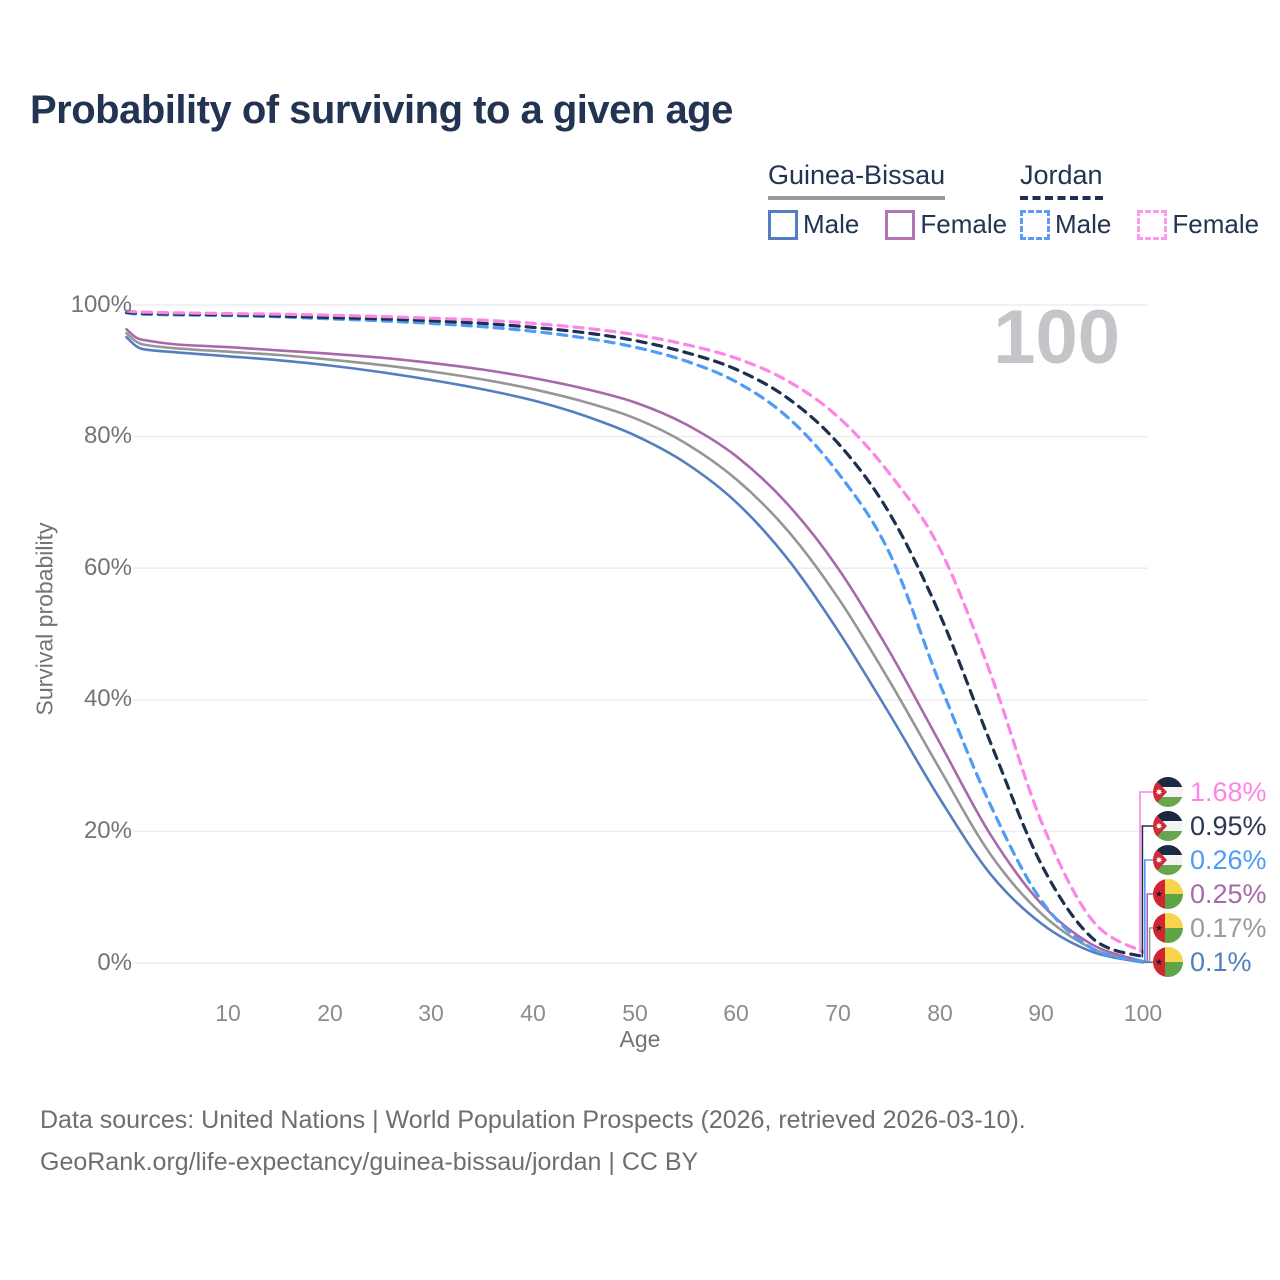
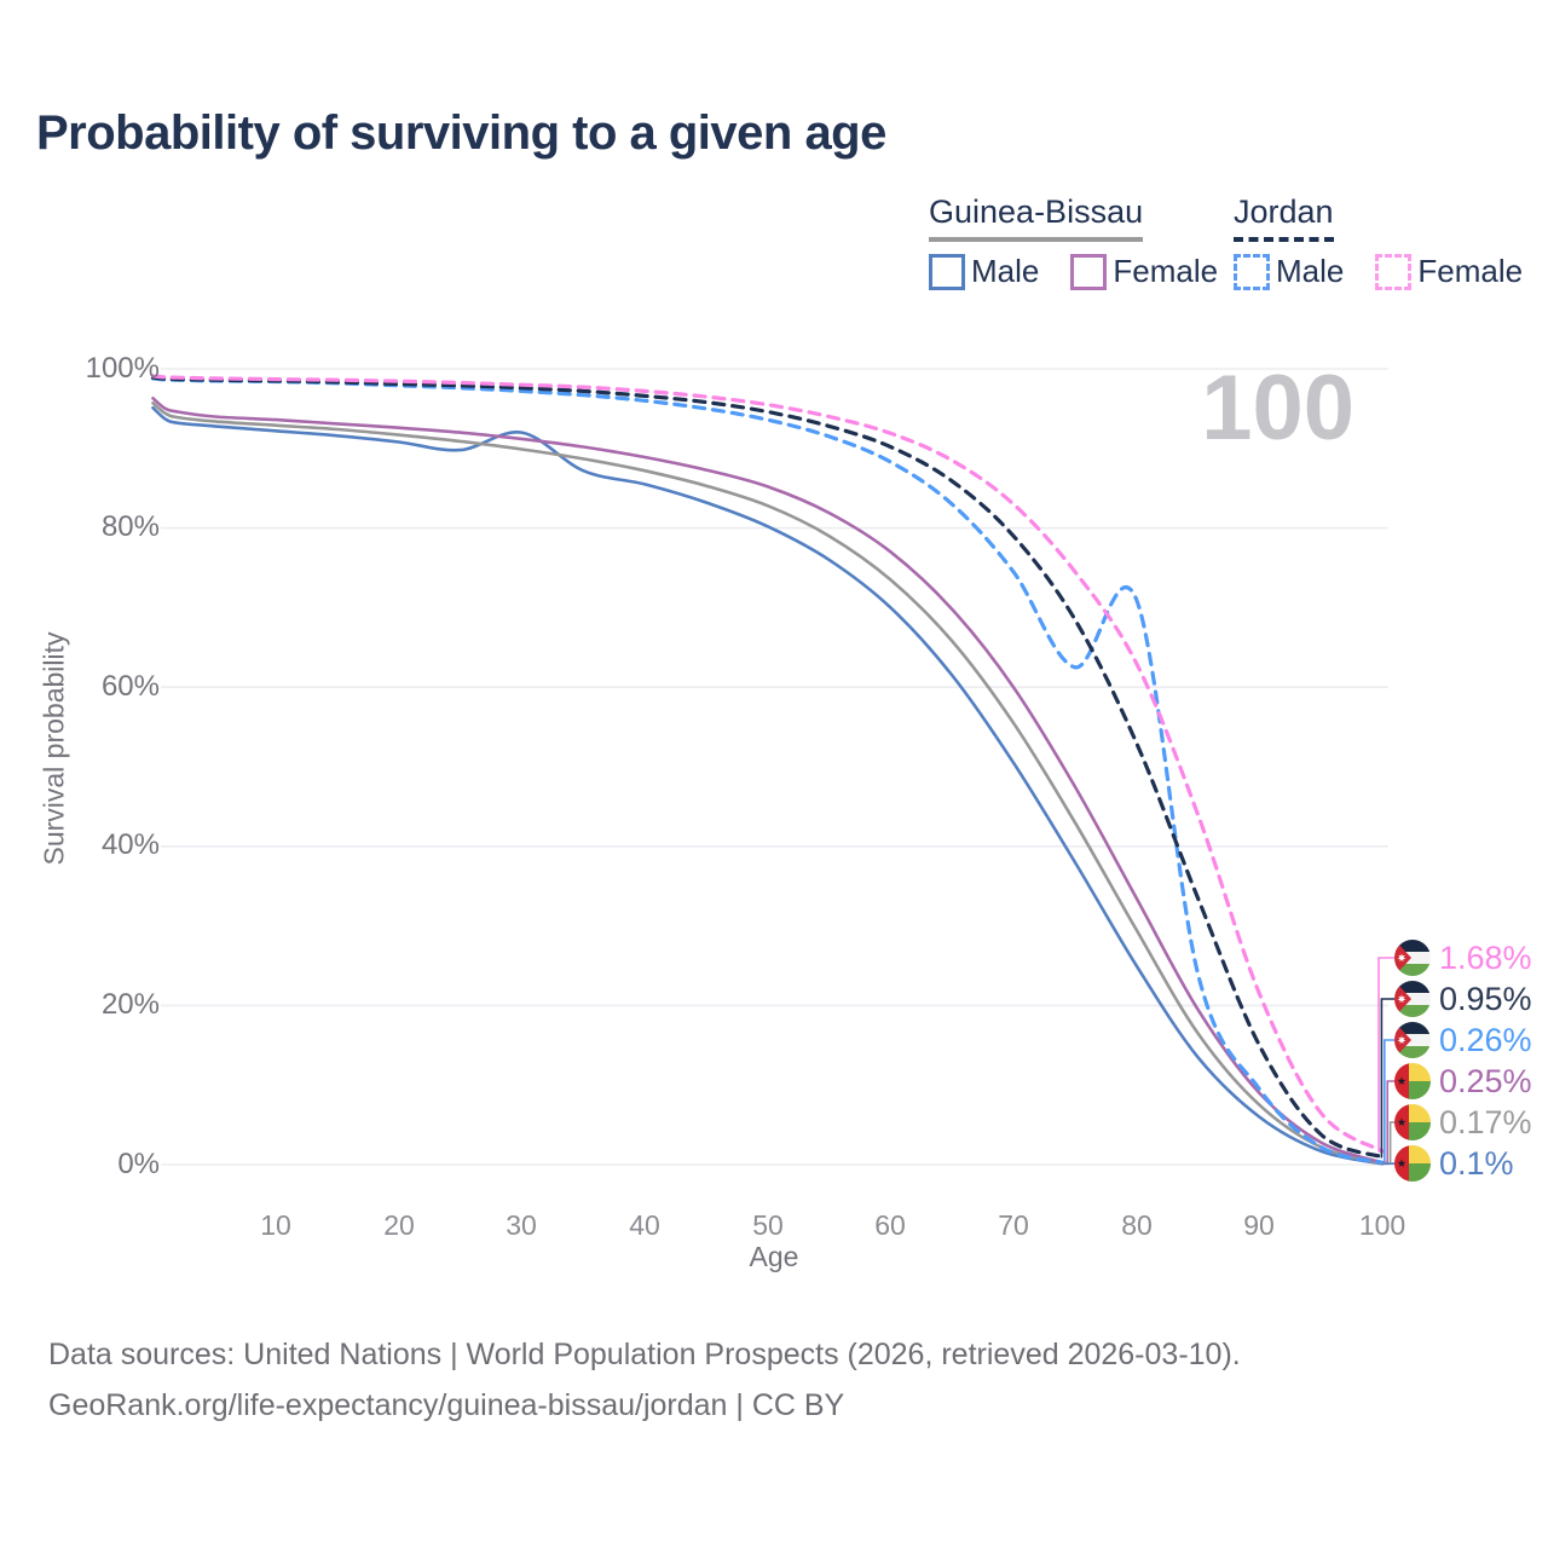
Guinea-Bissau Male/30: 89% -> 92%
Jordan Male/80: 42% -> 71%
